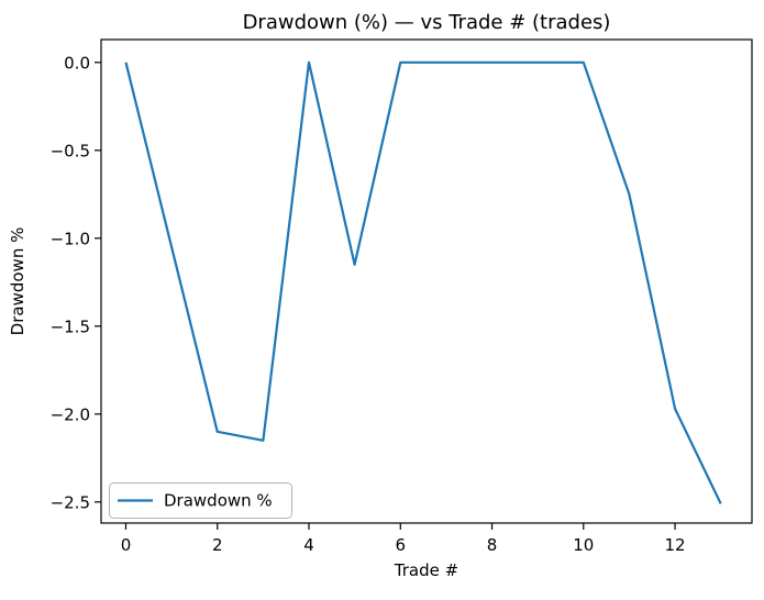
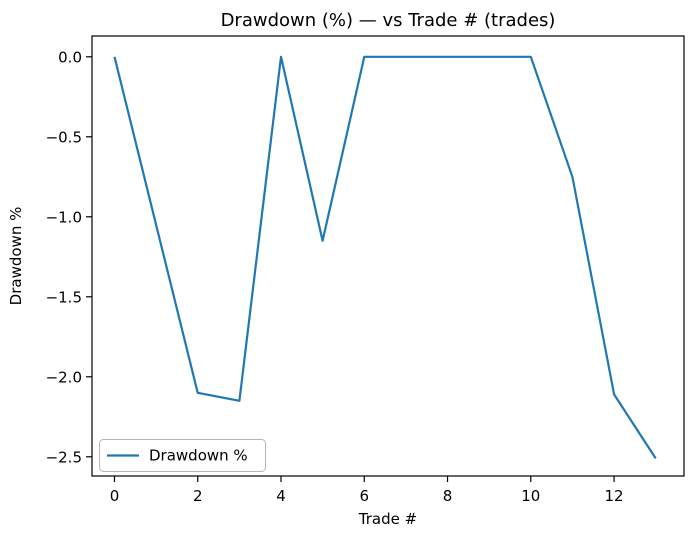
12: -1.97 -> -2.11
